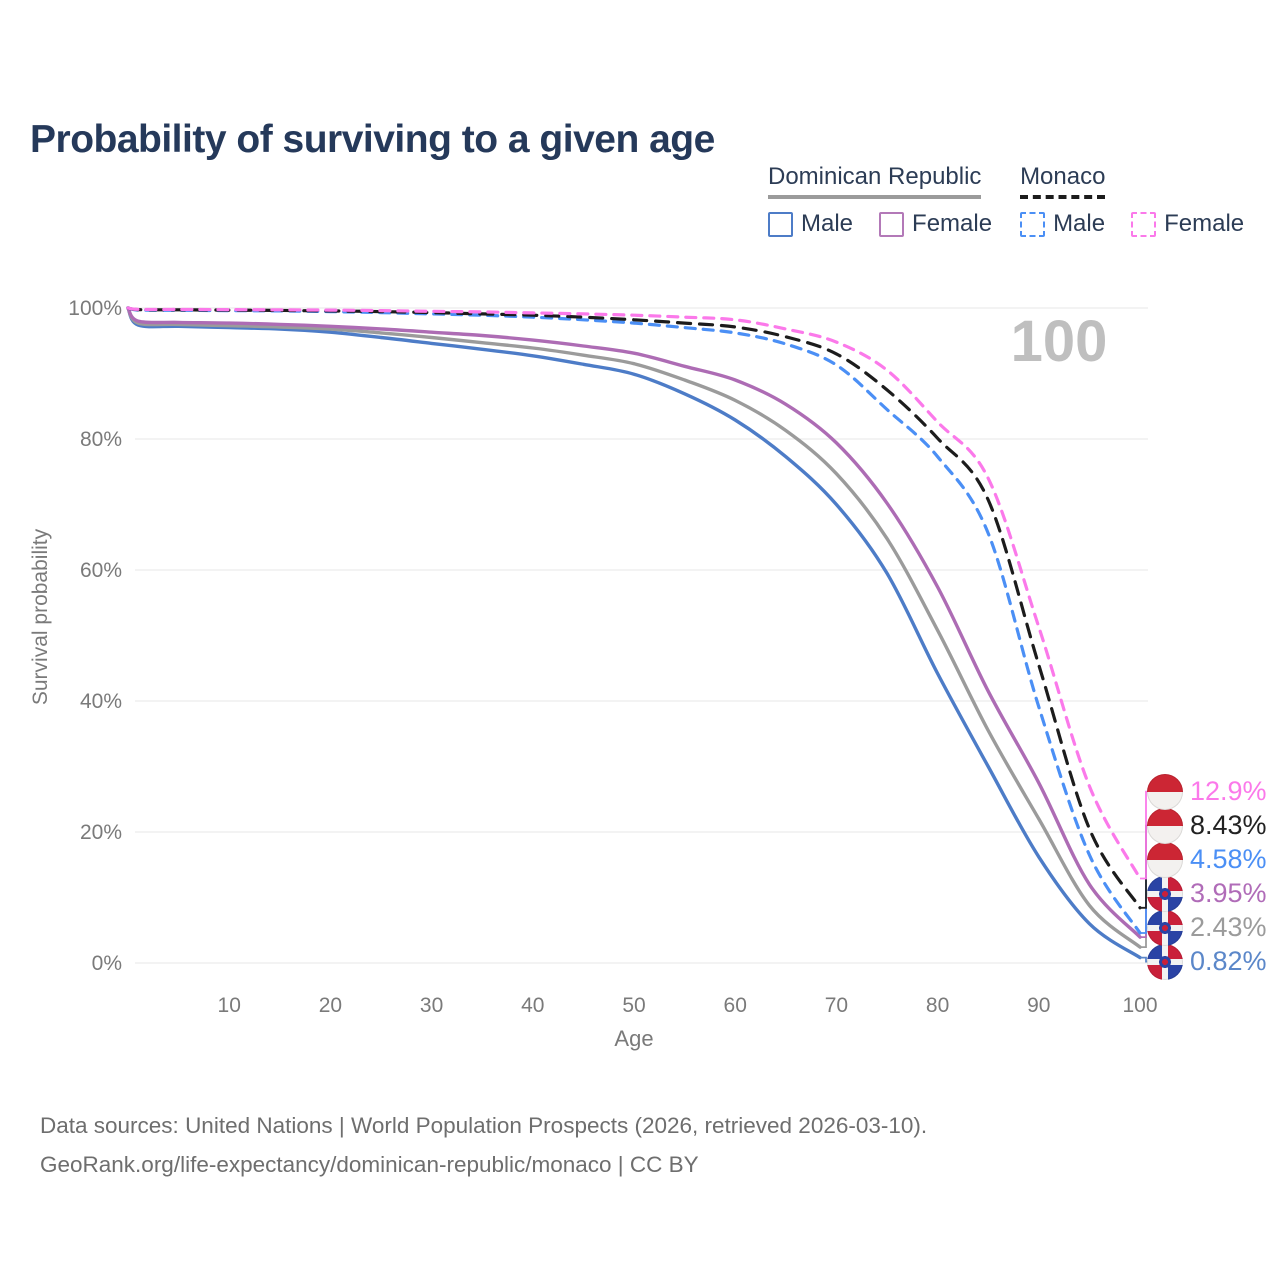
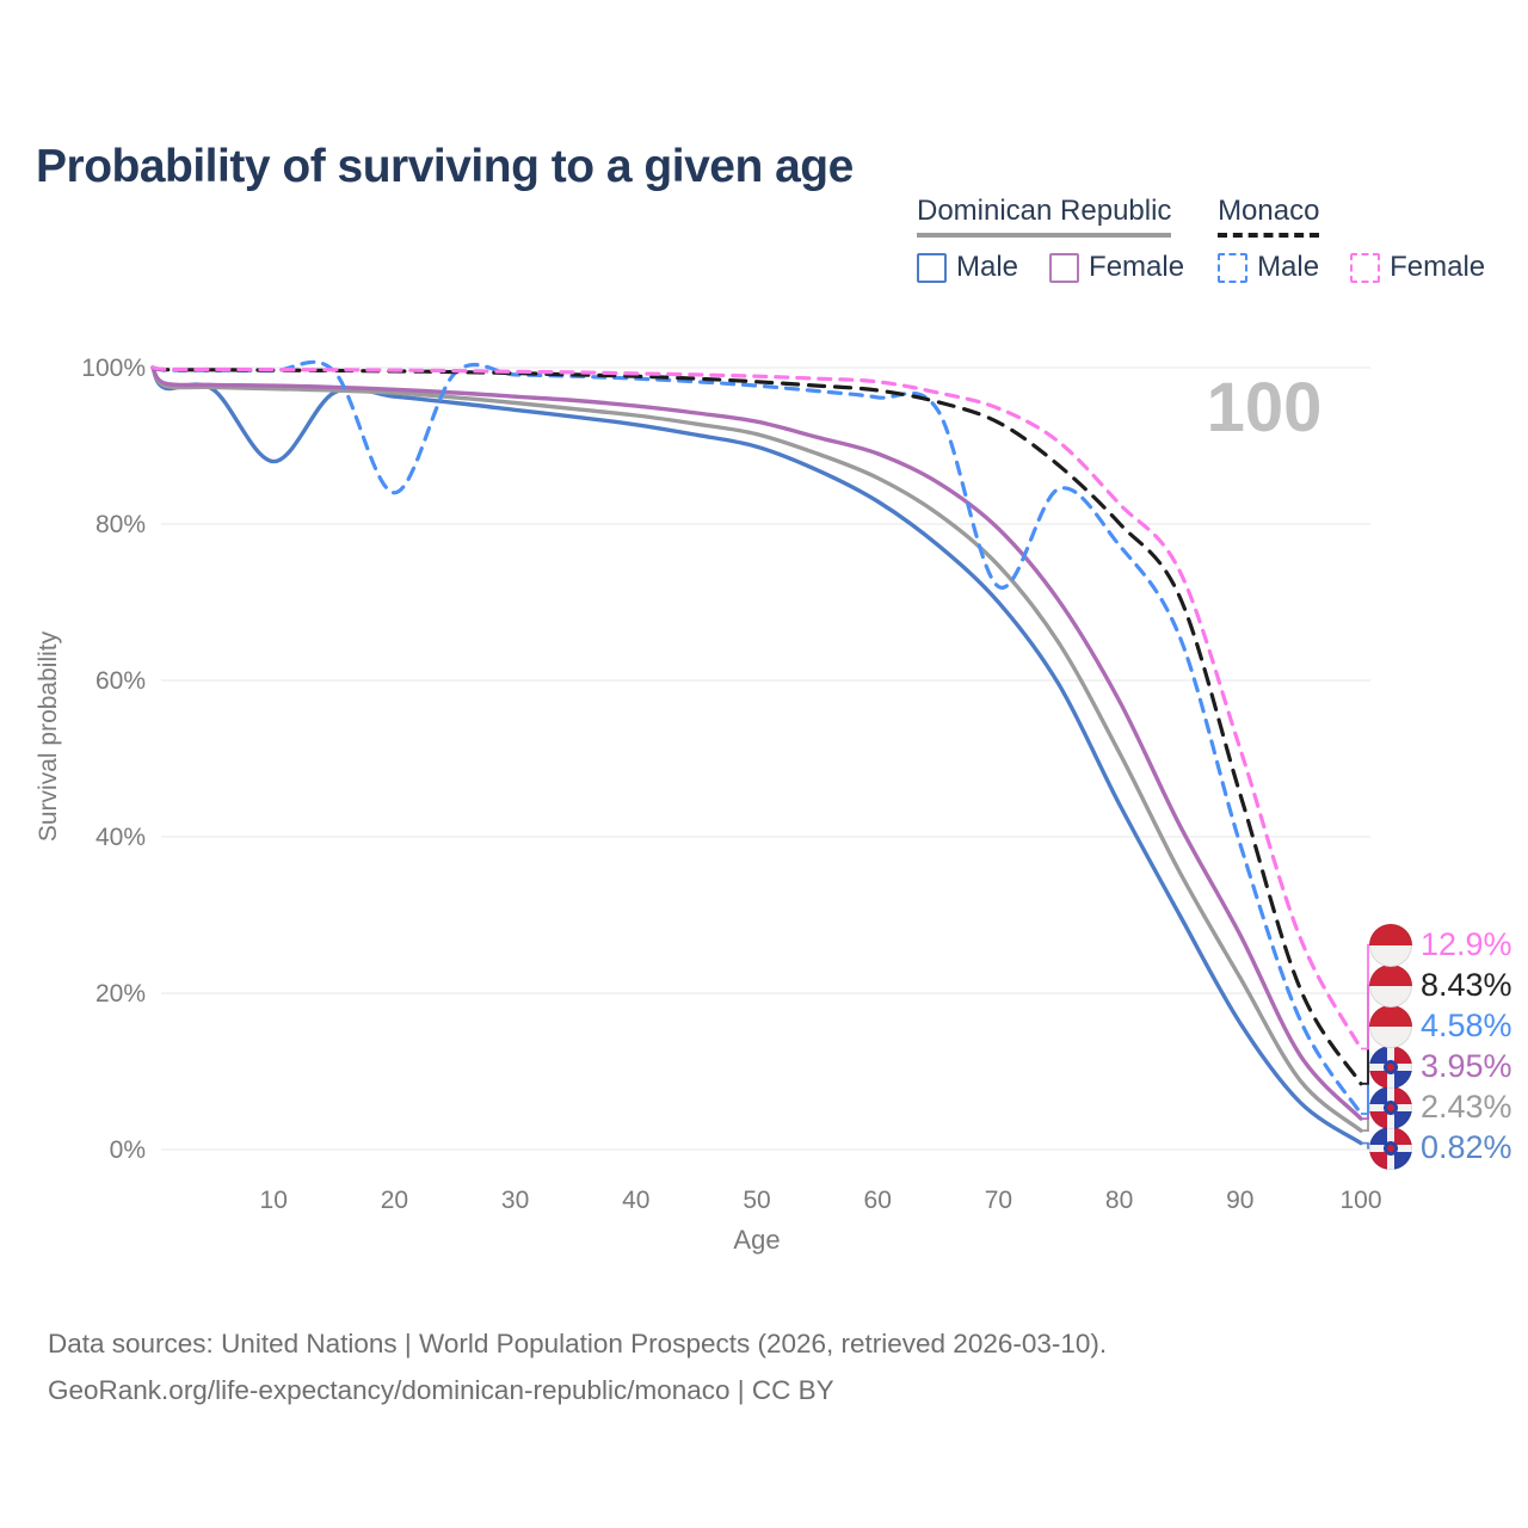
Dominican Republic Male/10: 97% -> 88%
Monaco Male/20: 99% -> 84%
Monaco Male/70: 91% -> 72%
